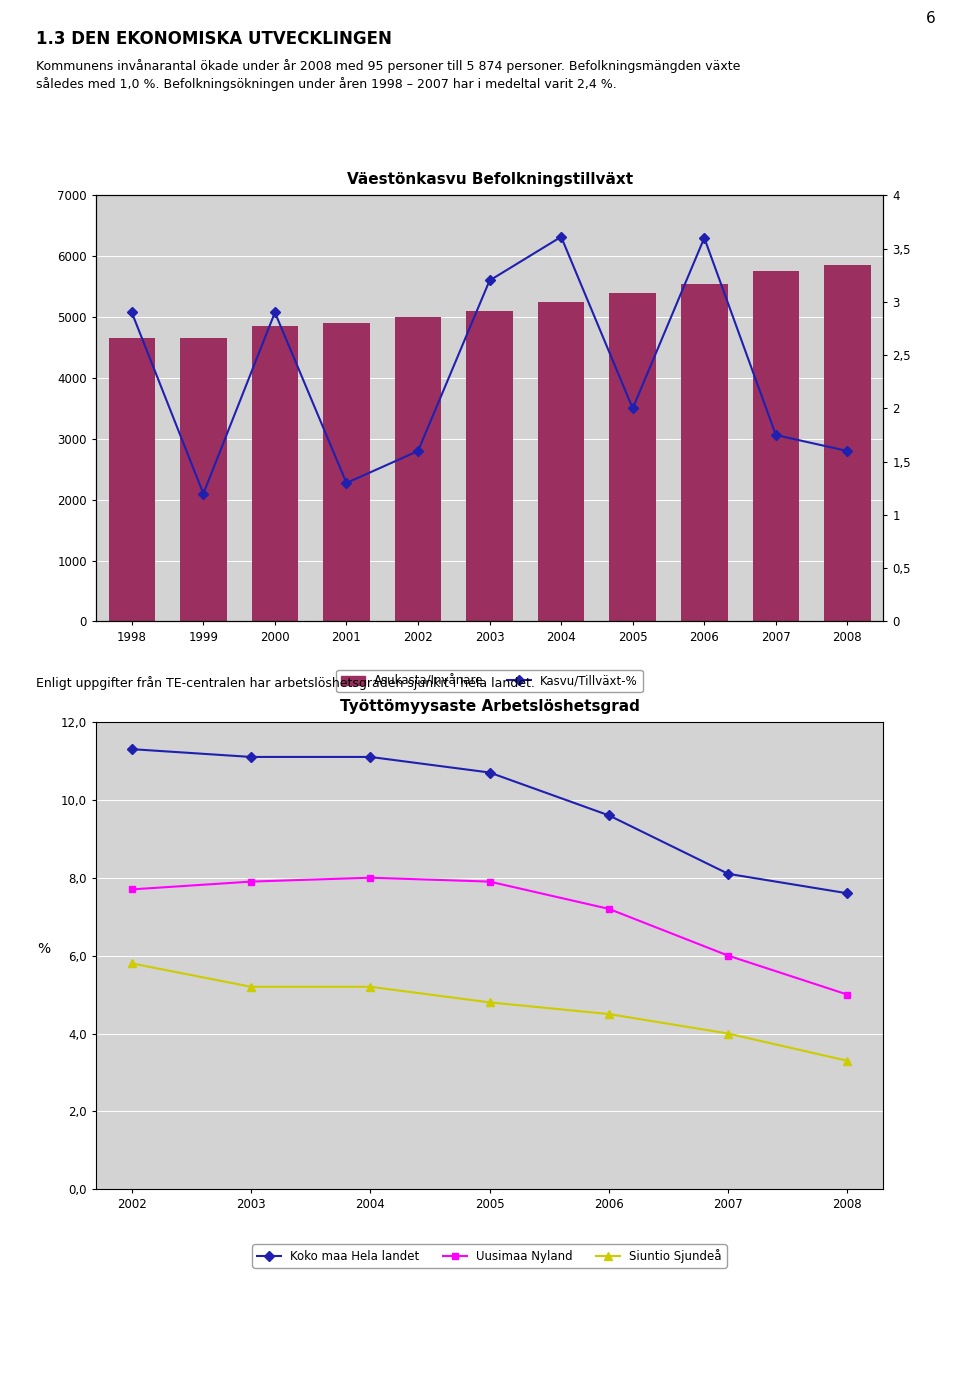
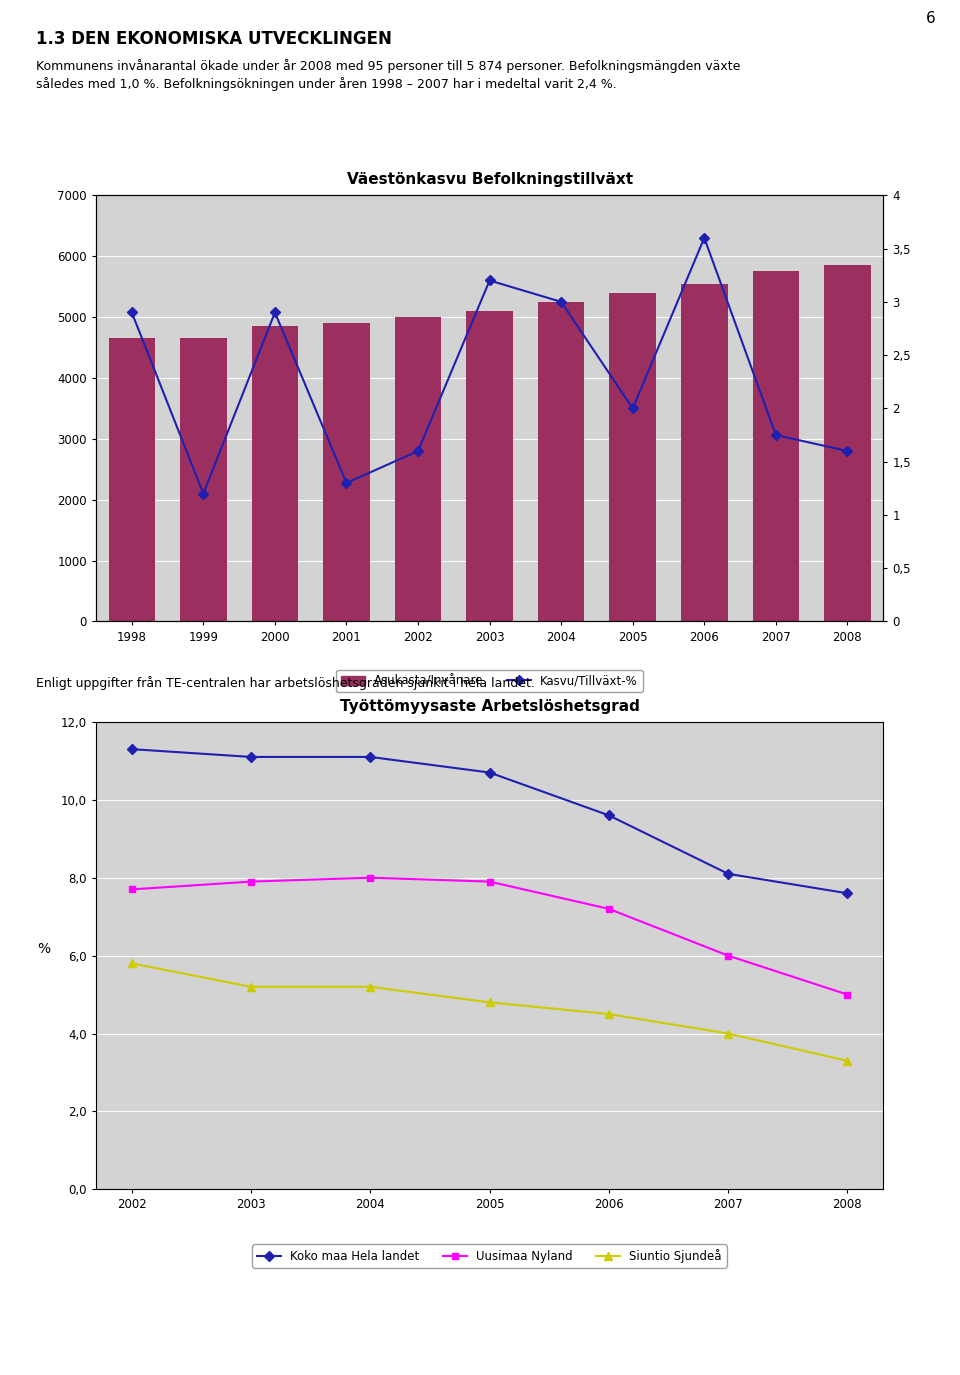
Väestönkasvu Befolkningstillväxt/Kasvu/Tillväxt-%/2004: 3,61 -> 3,00
